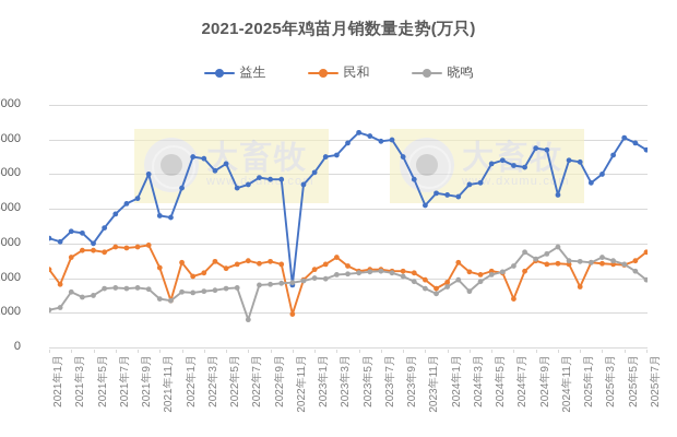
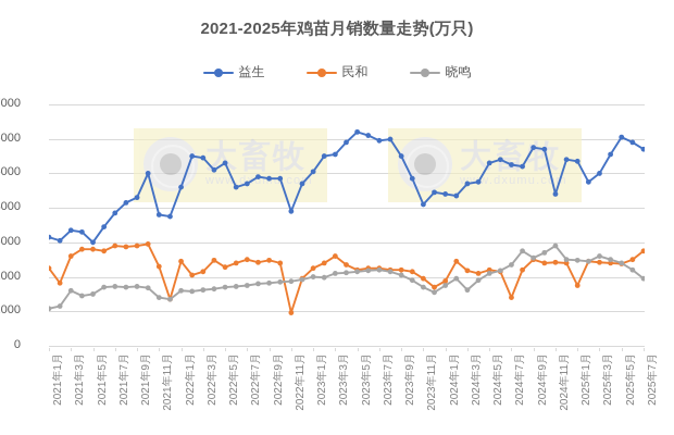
晓鸣/2022年7月: 800 -> 1800
益生/2022年11月: 1800 -> 3900
